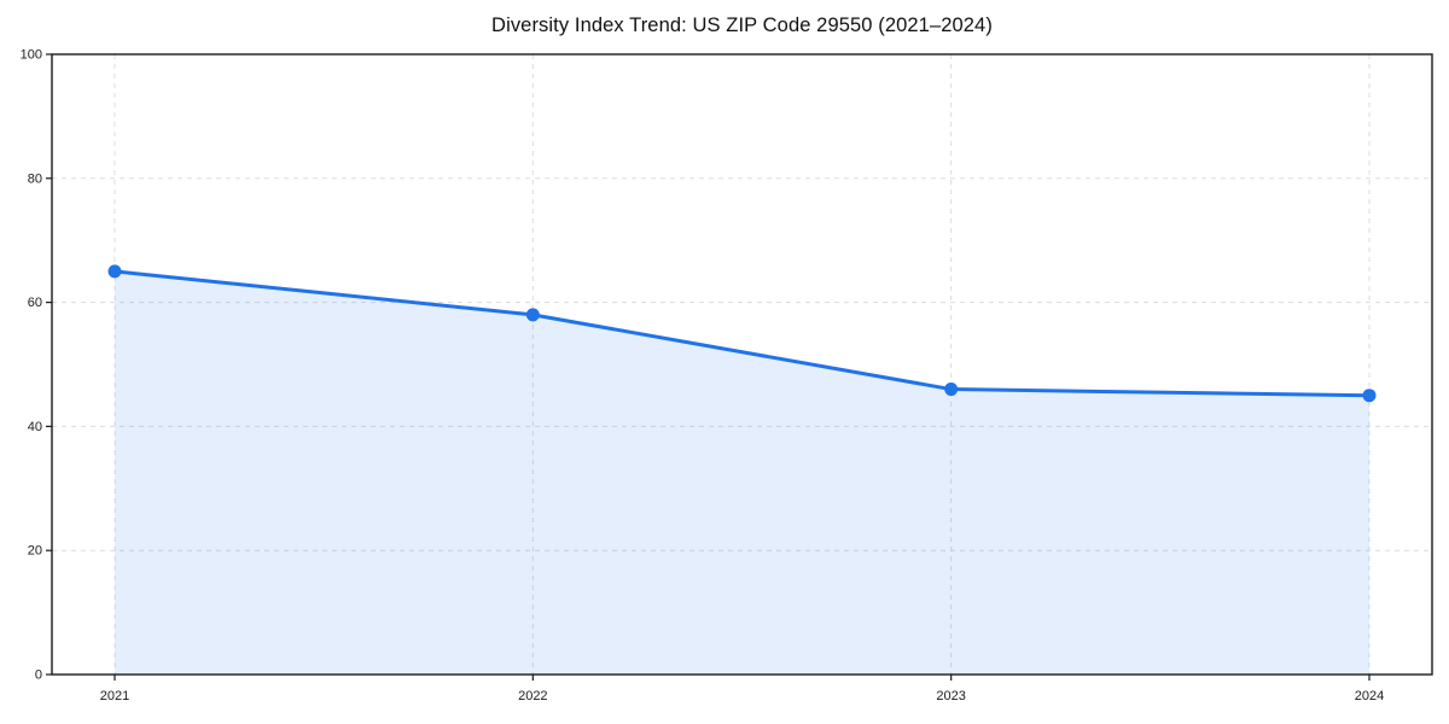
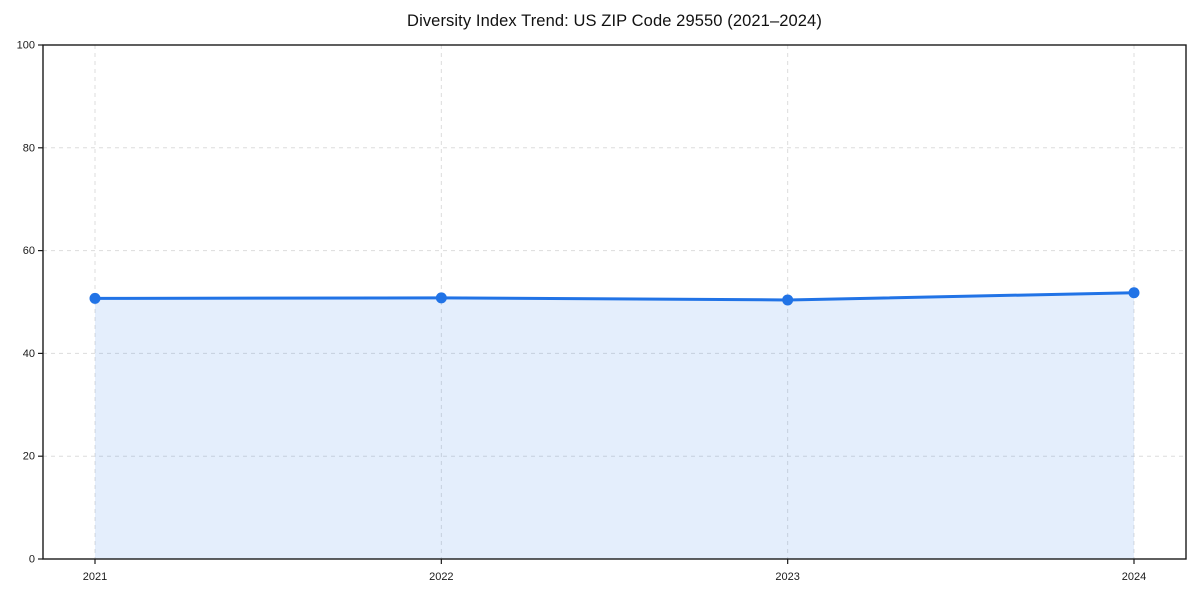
2021: 65 -> 51
2022: 58 -> 51
2023: 46 -> 50
2024: 45 -> 52
